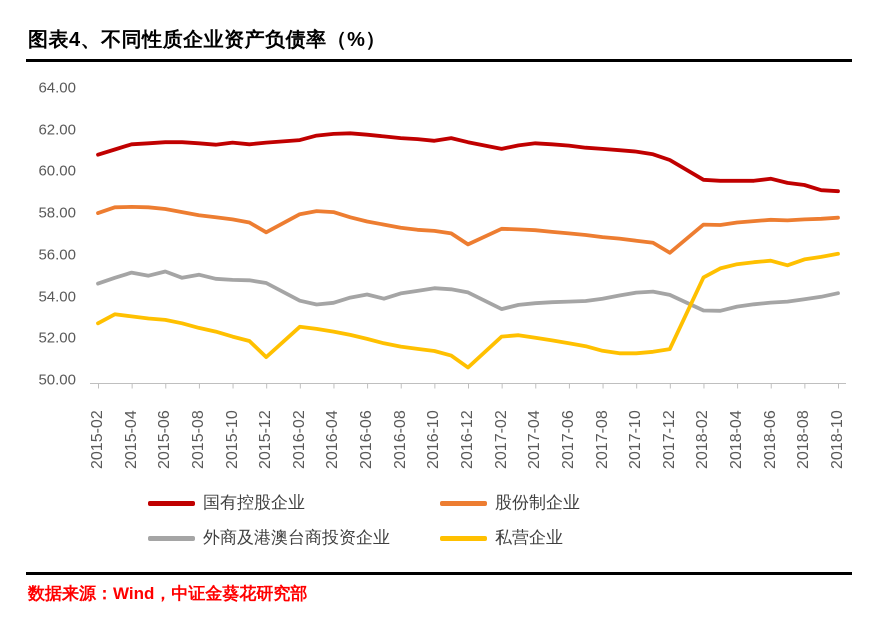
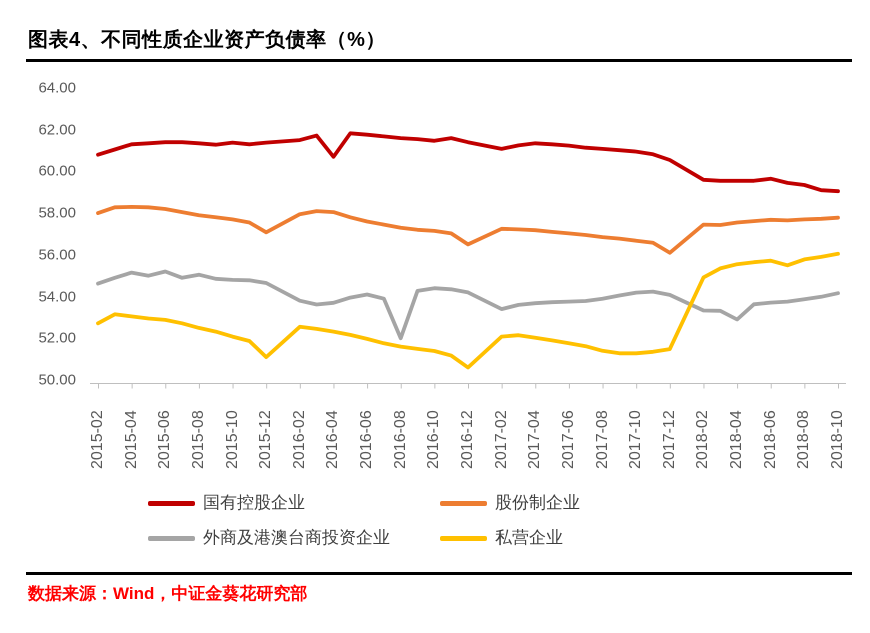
国有控股企业/2016-04: 61.8 -> 60.7
外商及港澳台商投资企业/2016-08: 54.1 -> 52.0
外商及港澳台商投资企业/2018-04: 53.5 -> 52.9
